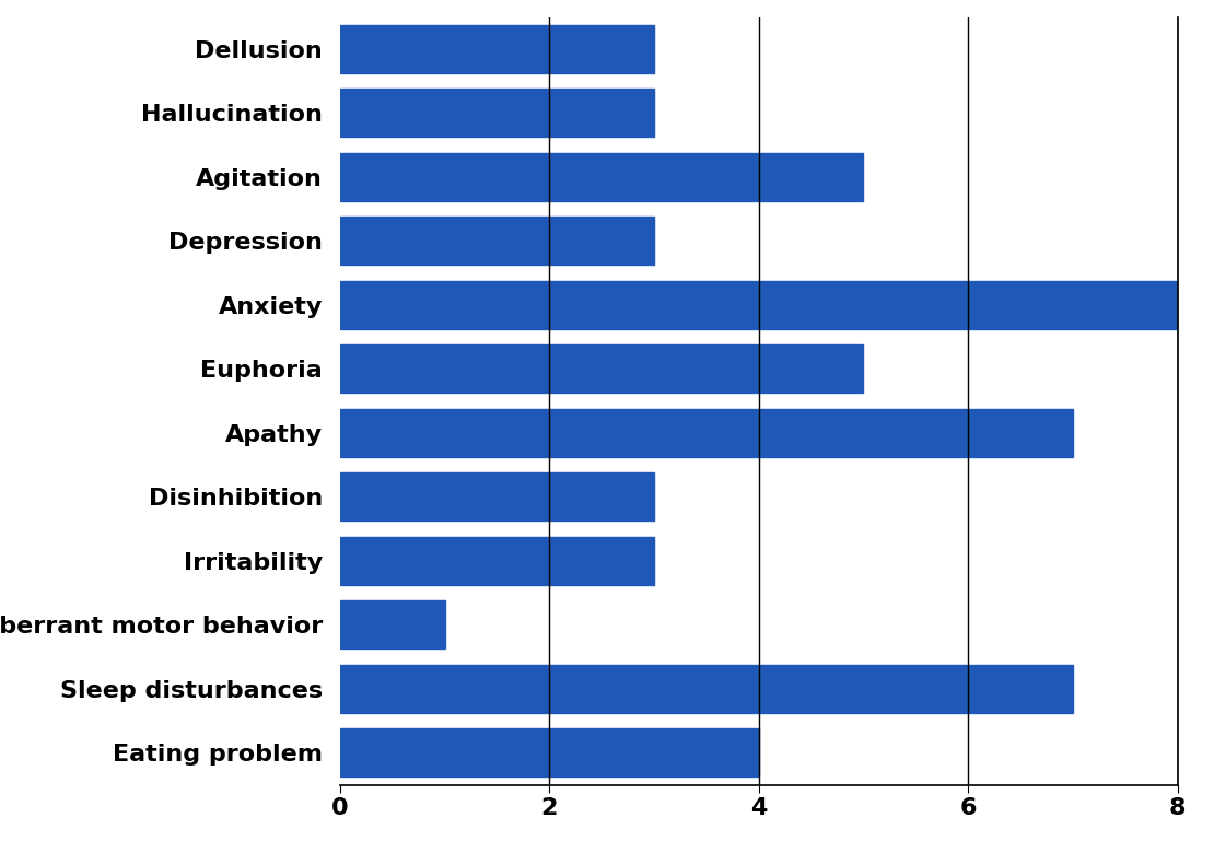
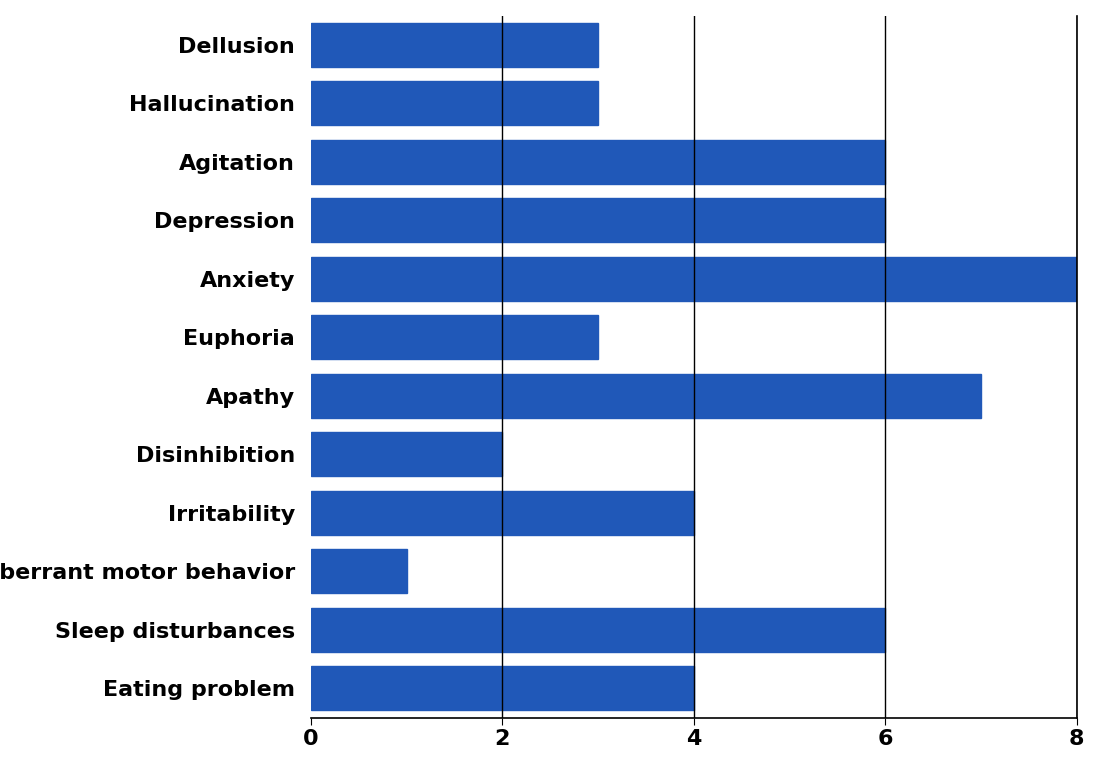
Agitation: 5 -> 6
Depression: 3 -> 6
Euphoria: 5 -> 3
Disinhibition: 3 -> 2
Irritability: 3 -> 4
Sleep disturbances: 7 -> 6
